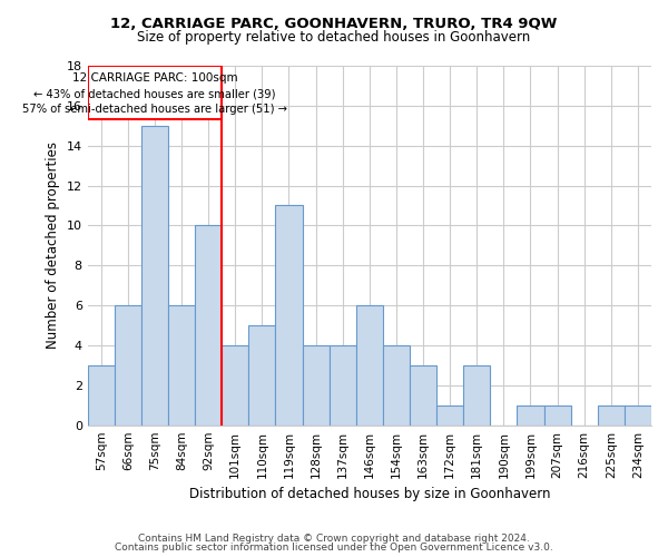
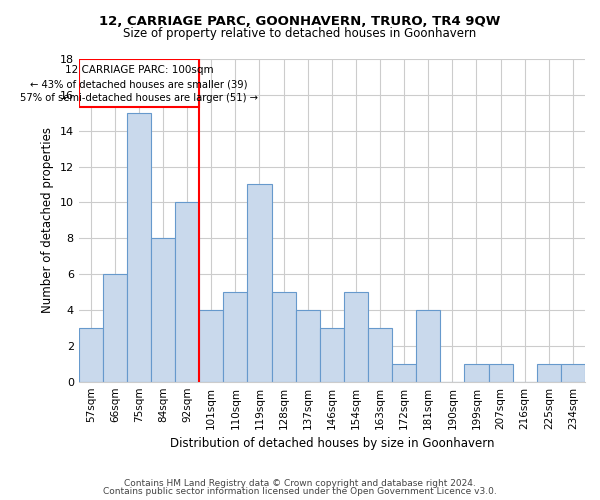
84sqm: 6 -> 8
128sqm: 4 -> 5
146sqm: 6 -> 3
154sqm: 4 -> 5
181sqm: 3 -> 4
